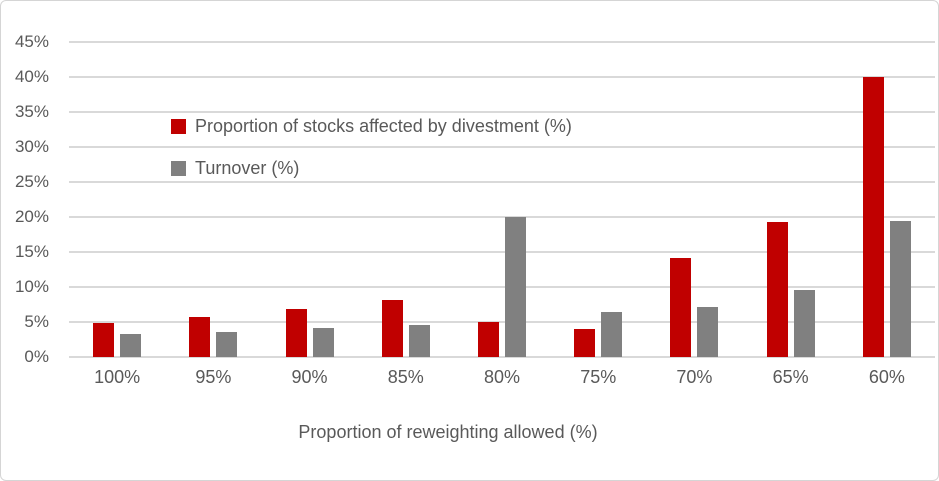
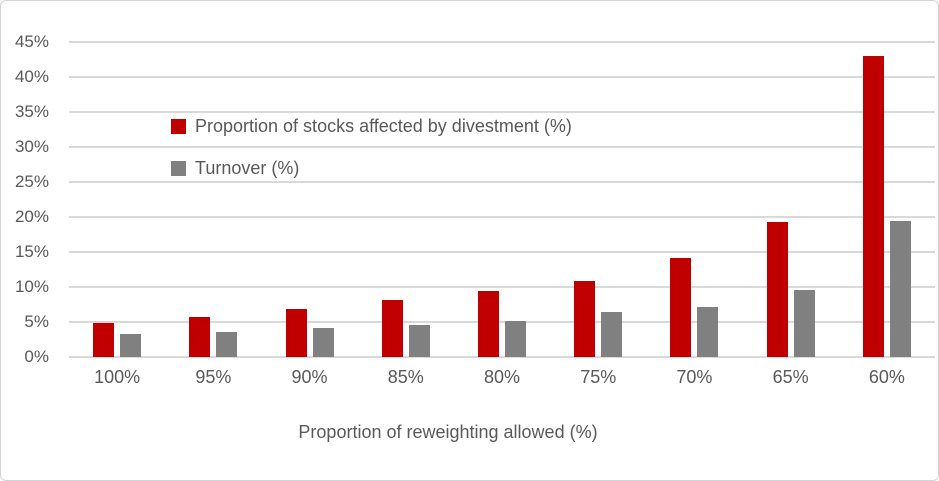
Proportion of stocks affected by divestment (%)/80%: 5% -> 9%
Turnover (%)/80%: 20% -> 5%
Proportion of stocks affected by divestment (%)/75%: 4% -> 11%
Proportion of stocks affected by divestment (%)/60%: 40% -> 43%
